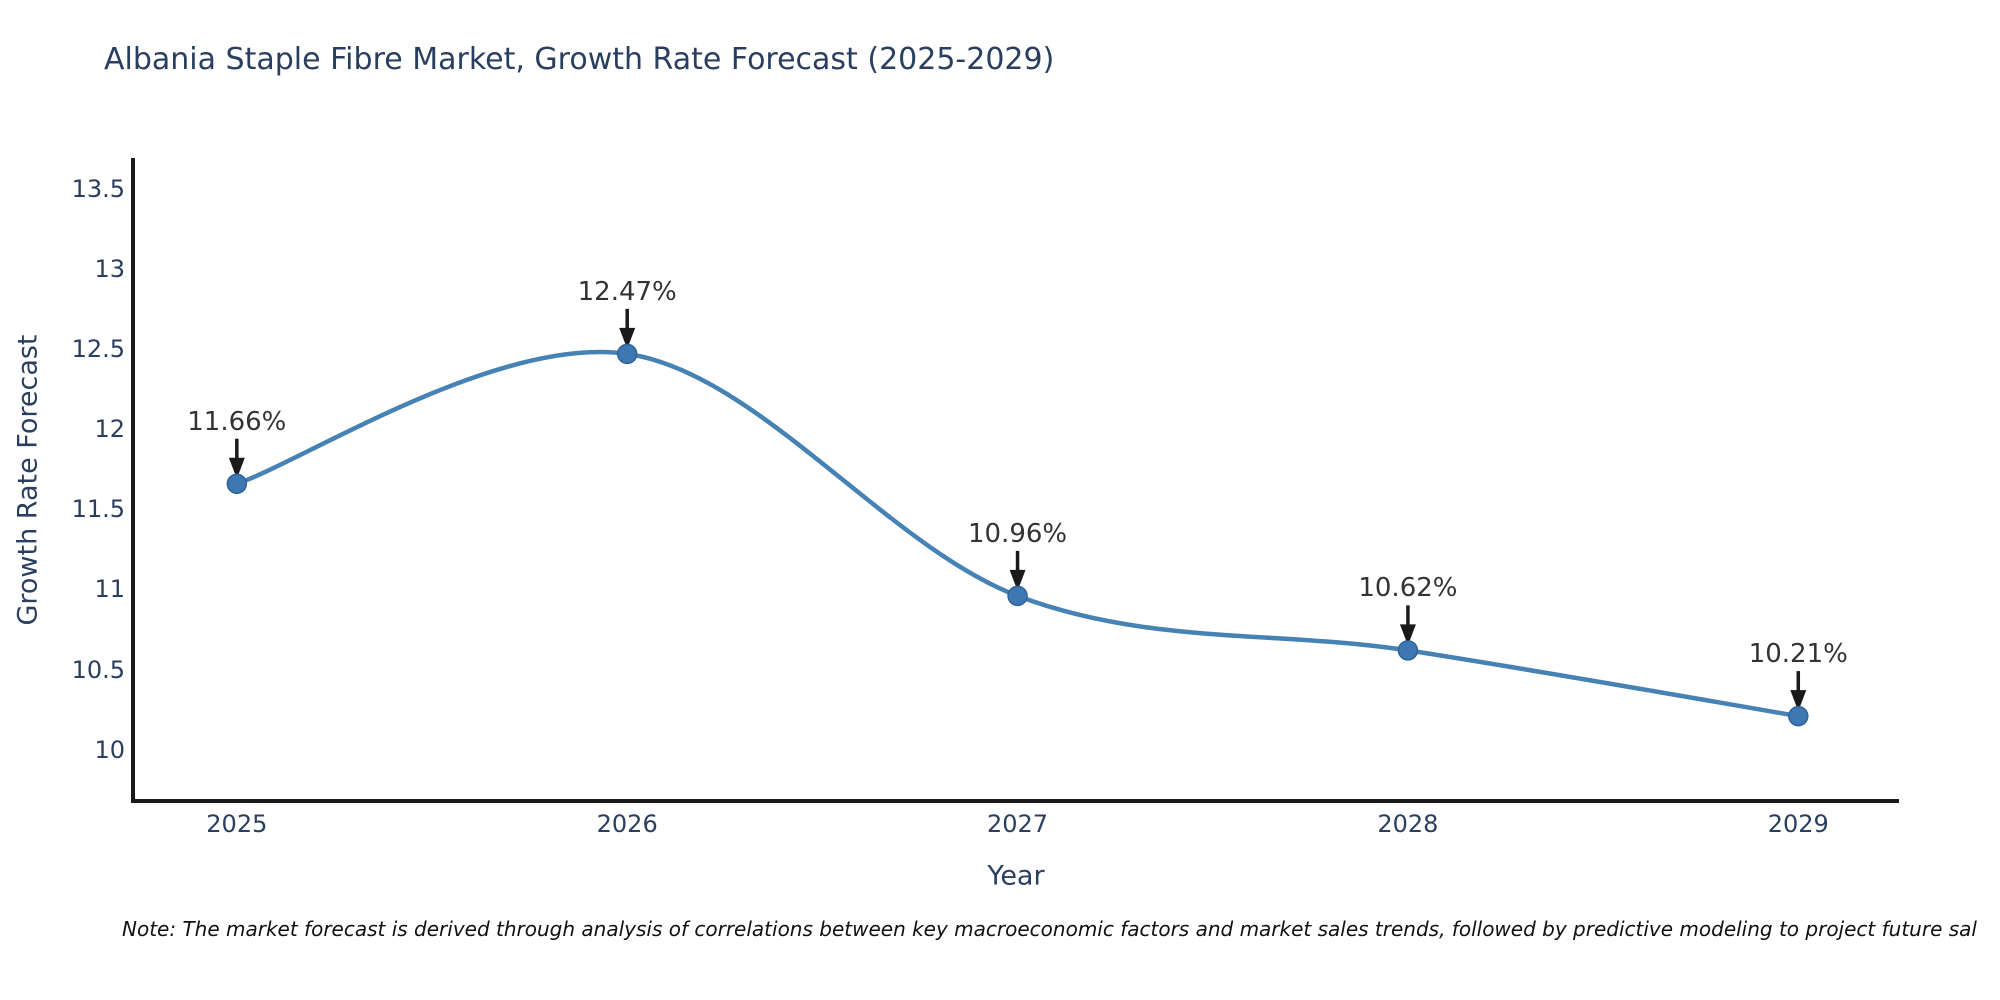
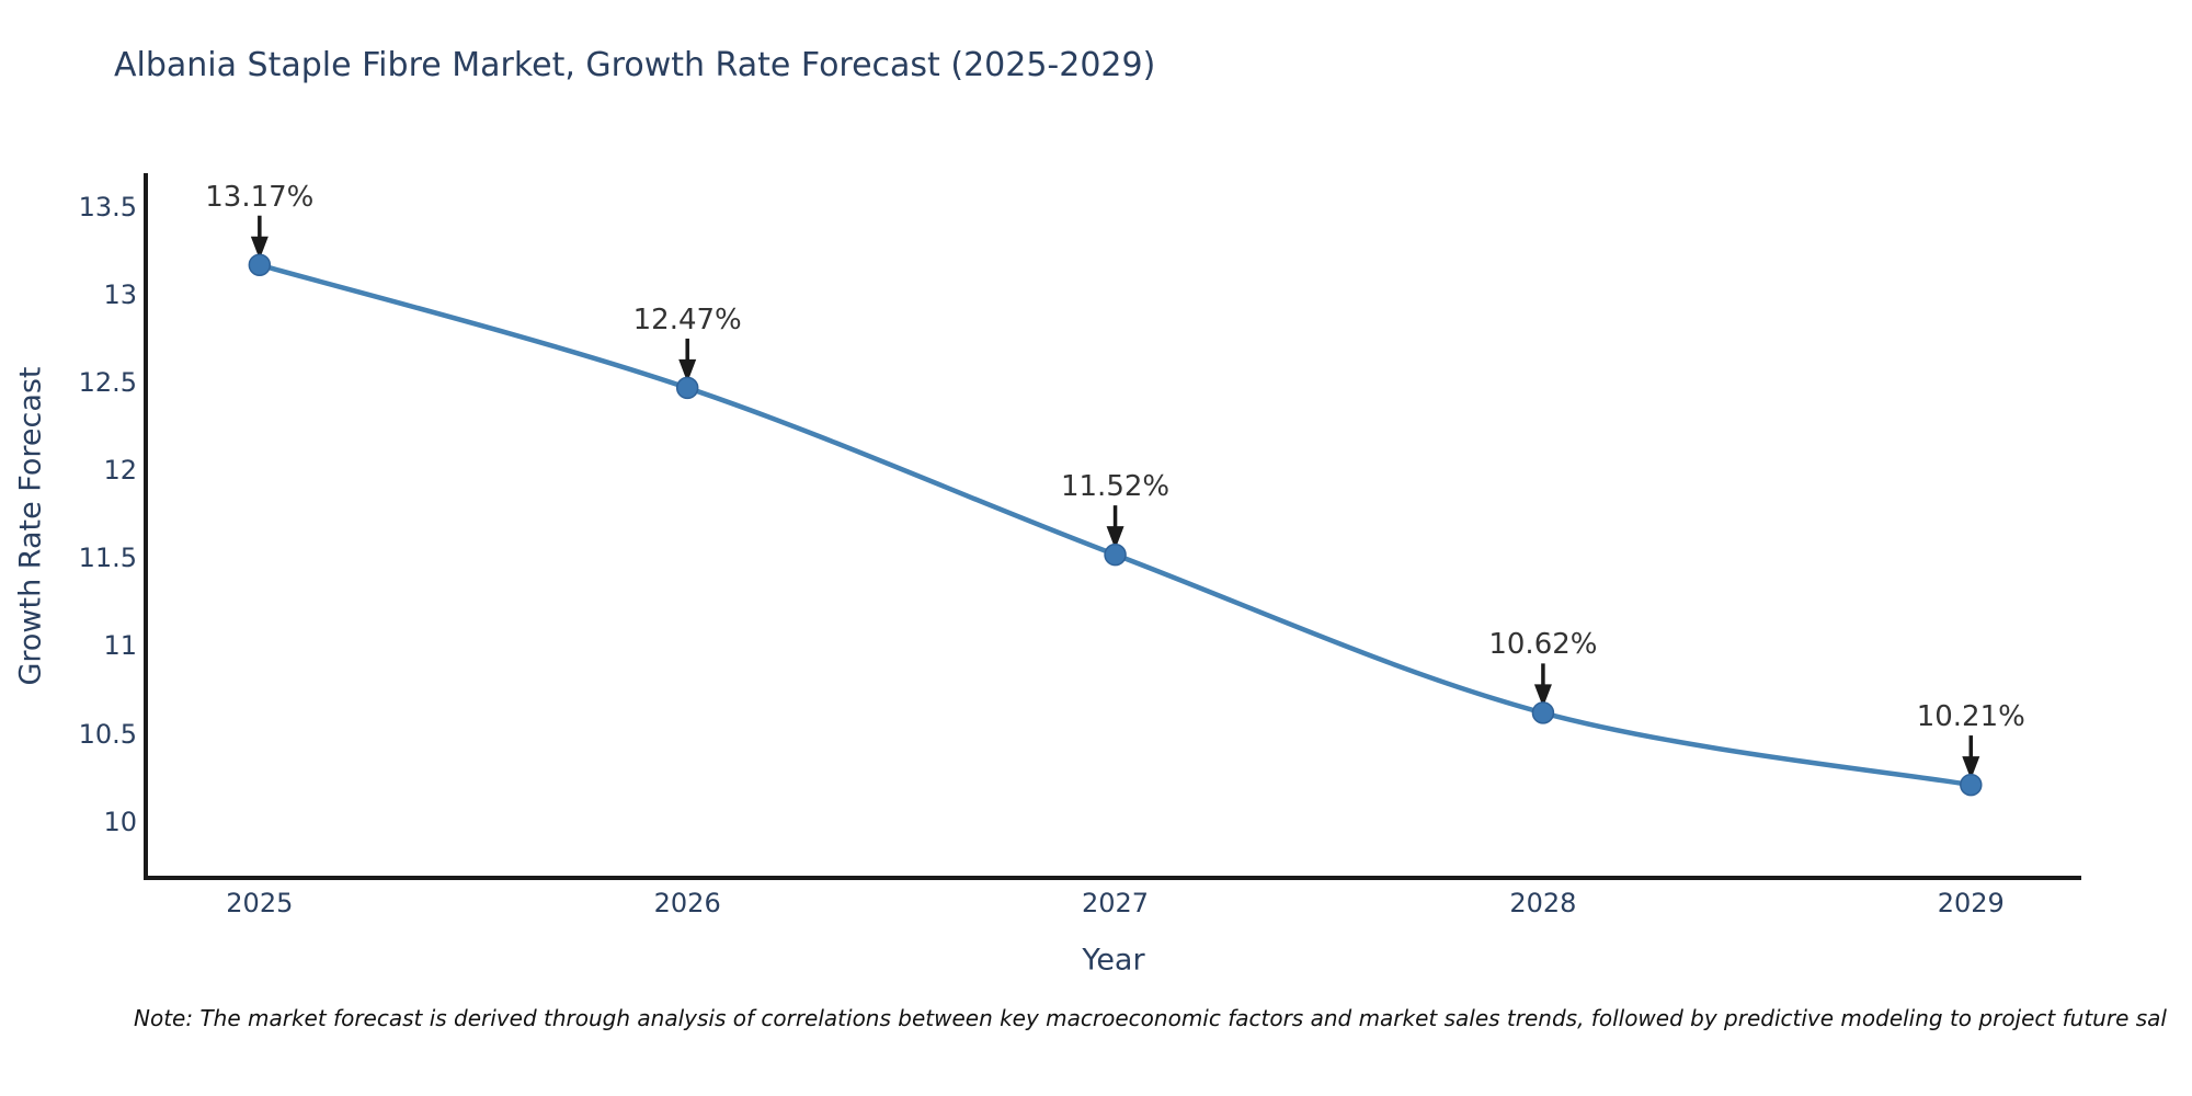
2025: 11.66% -> 13.17%
2027: 10.96% -> 11.52%
